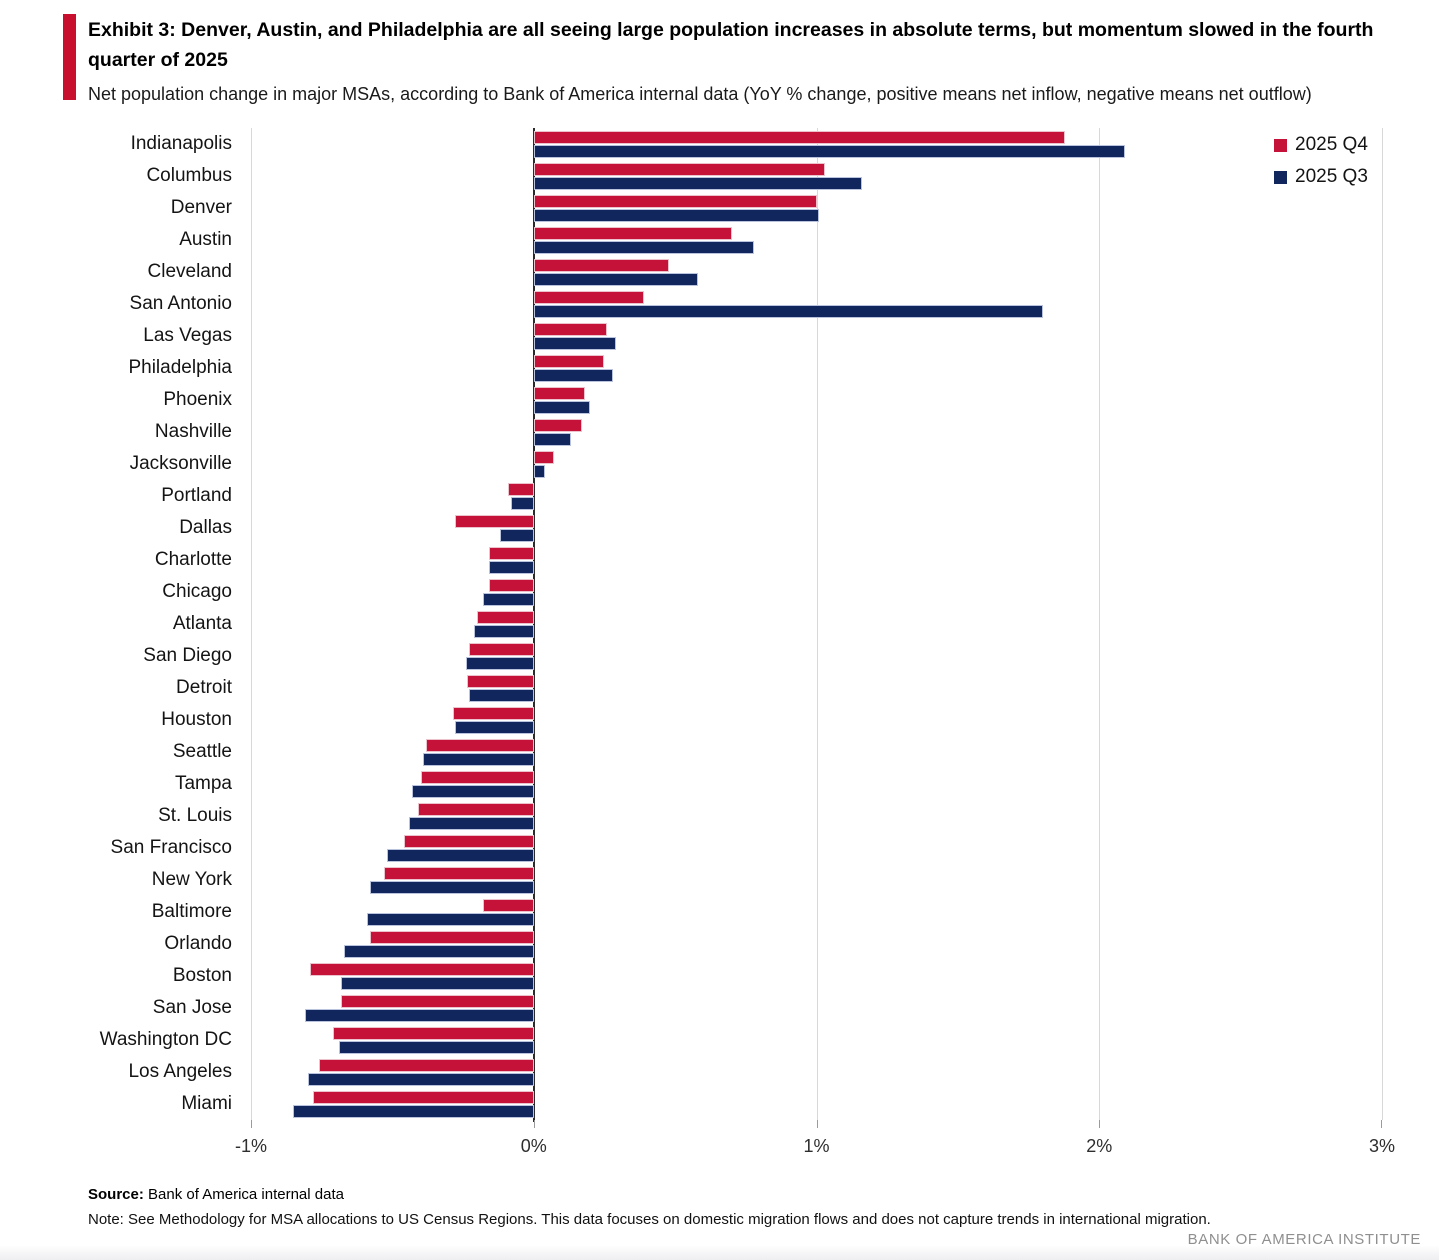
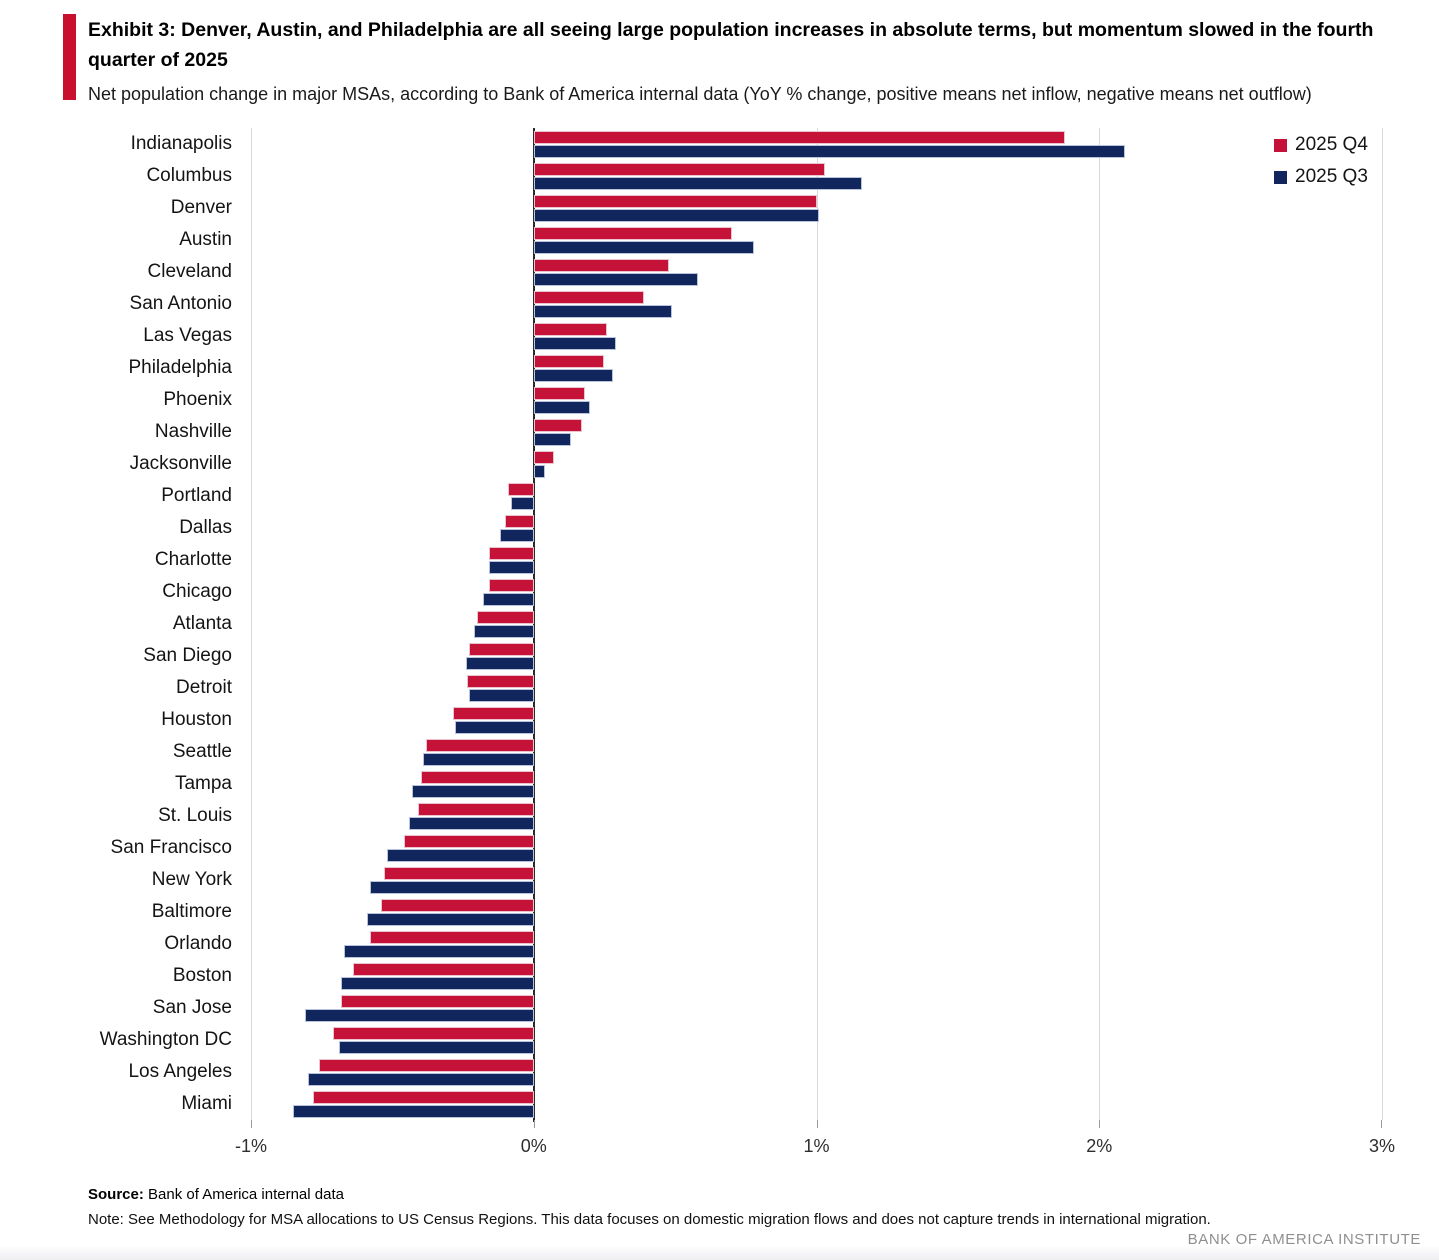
2025 Q3/San Antonio: 1.80% -> 0.49%
2025 Q4/Dallas: -0.28% -> -0.10%
2025 Q4/Baltimore: -0.18% -> -0.54%
2025 Q4/Boston: -0.79% -> -0.64%
